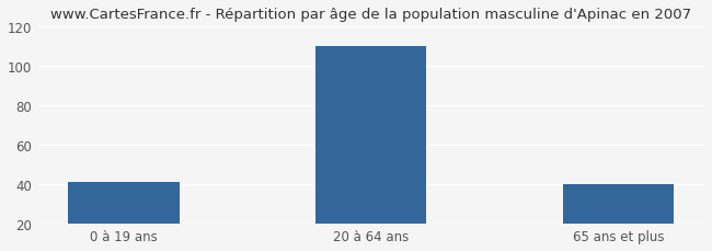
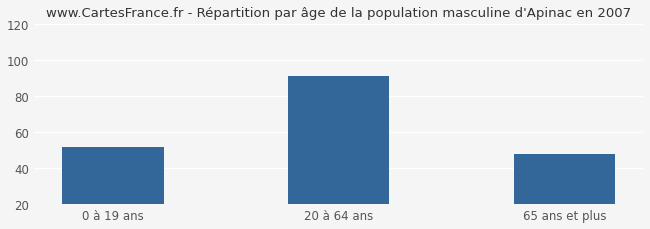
0 à 19 ans: 41 -> 52
20 à 64 ans: 110 -> 91
65 ans et plus: 40 -> 48
